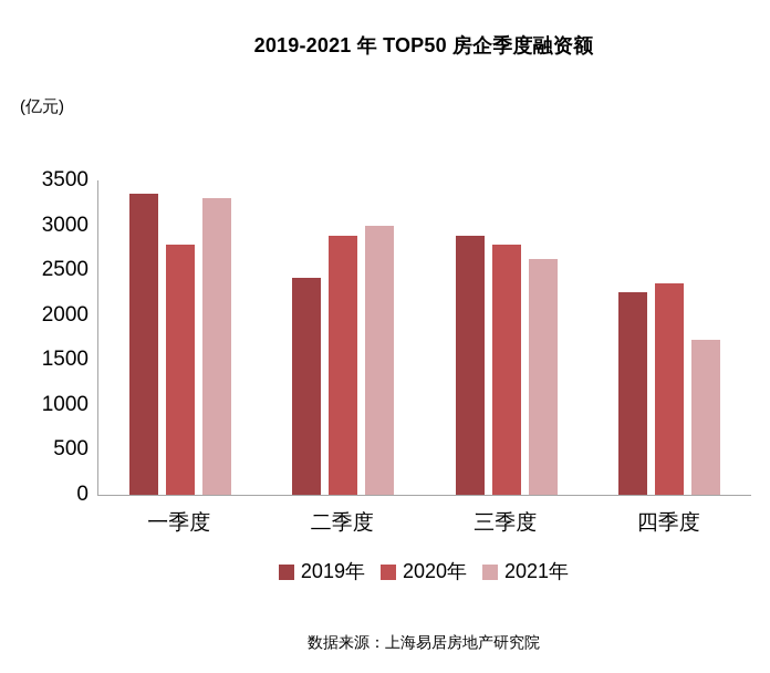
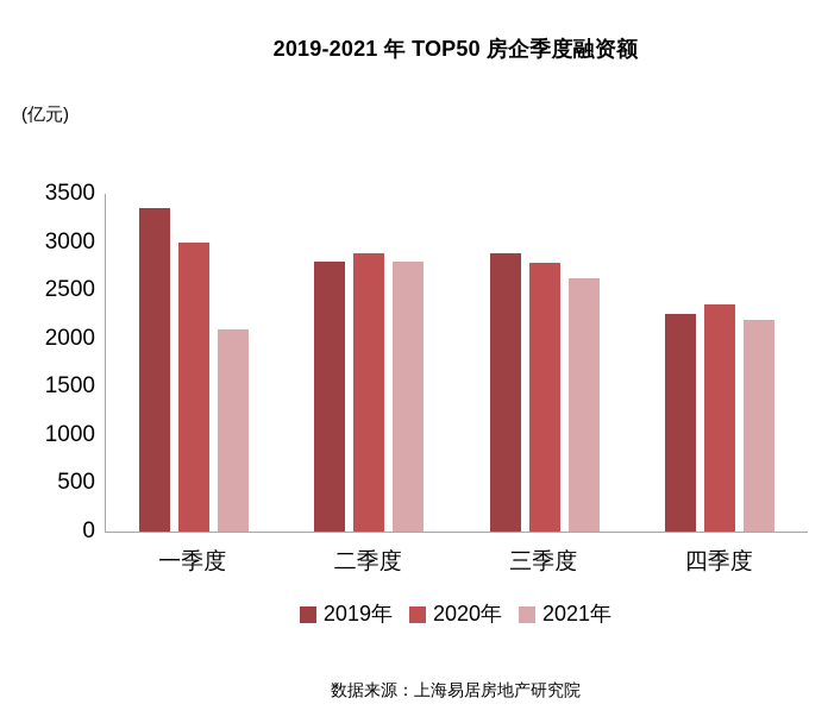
2020年/一季度: 2800 -> 3000
2021年/一季度: 3300 -> 2100
2019年/二季度: 2400 -> 2800
2021年/二季度: 3000 -> 2800
2021年/四季度: 1700 -> 2200
